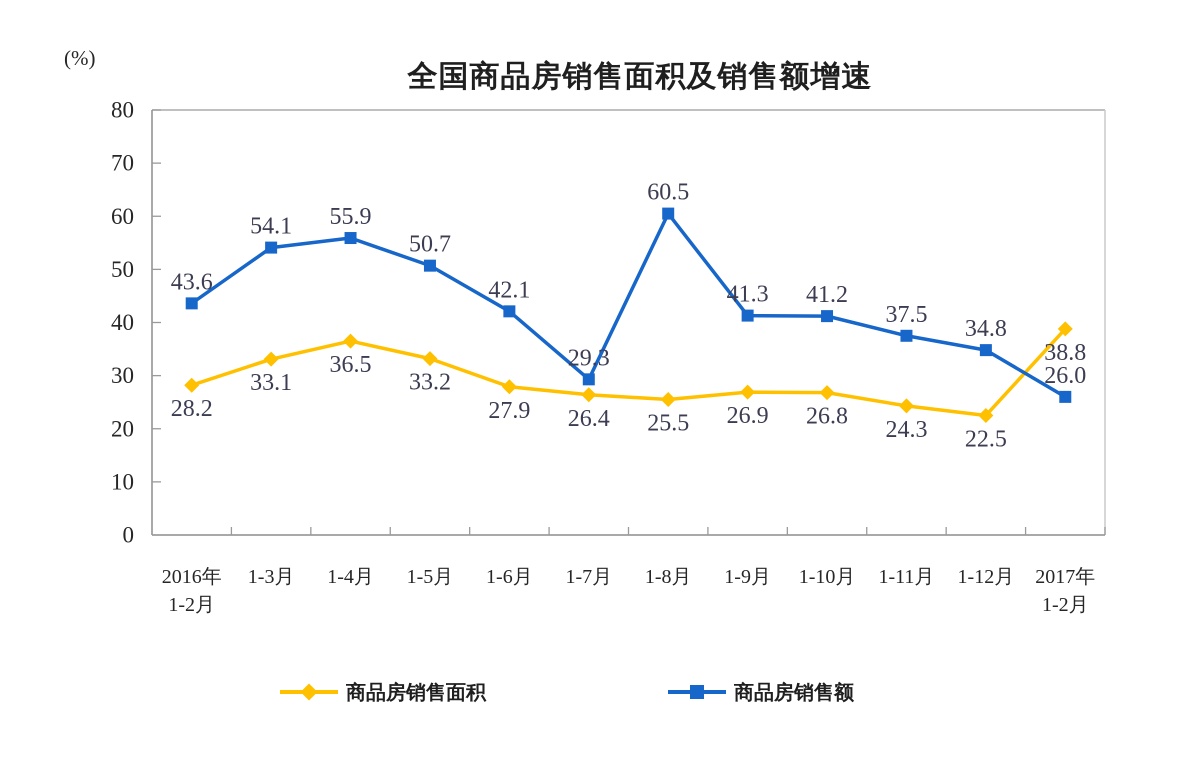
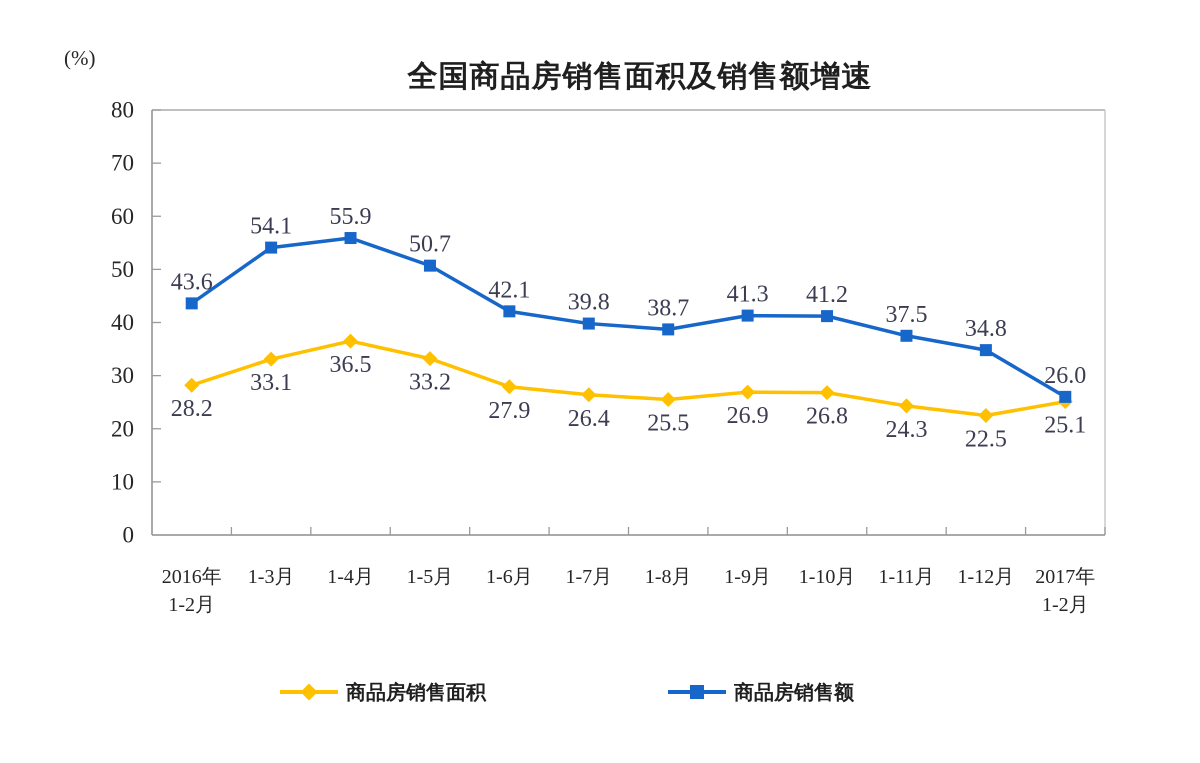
商品房销售额/1-7月: 29.3 -> 39.8
商品房销售额/1-8月: 60.5 -> 38.7
商品房销售面积/2017年 1-2月: 38.8 -> 25.1
